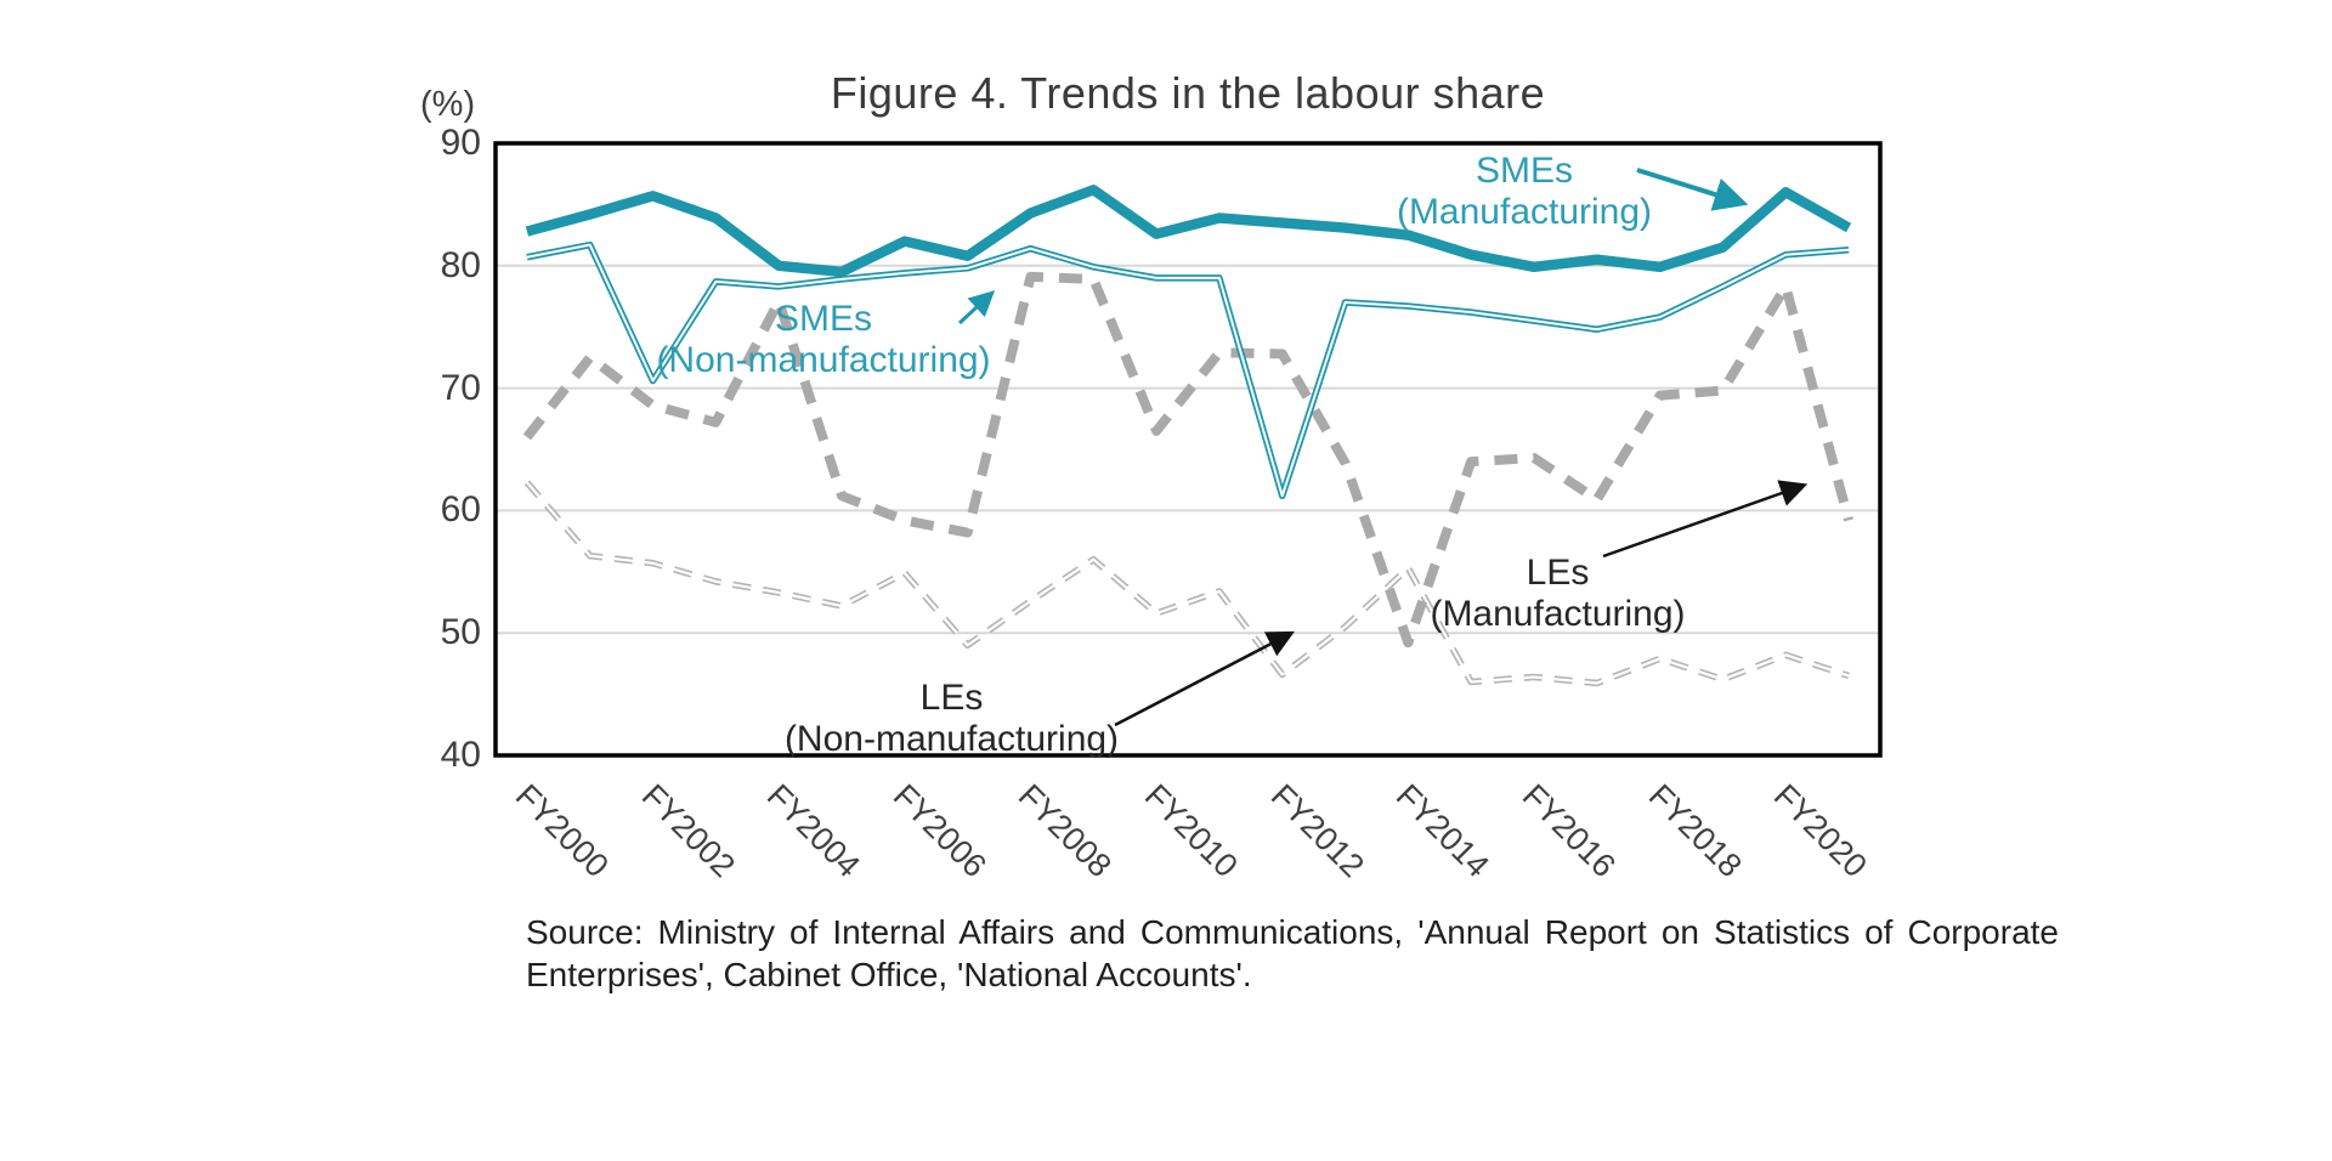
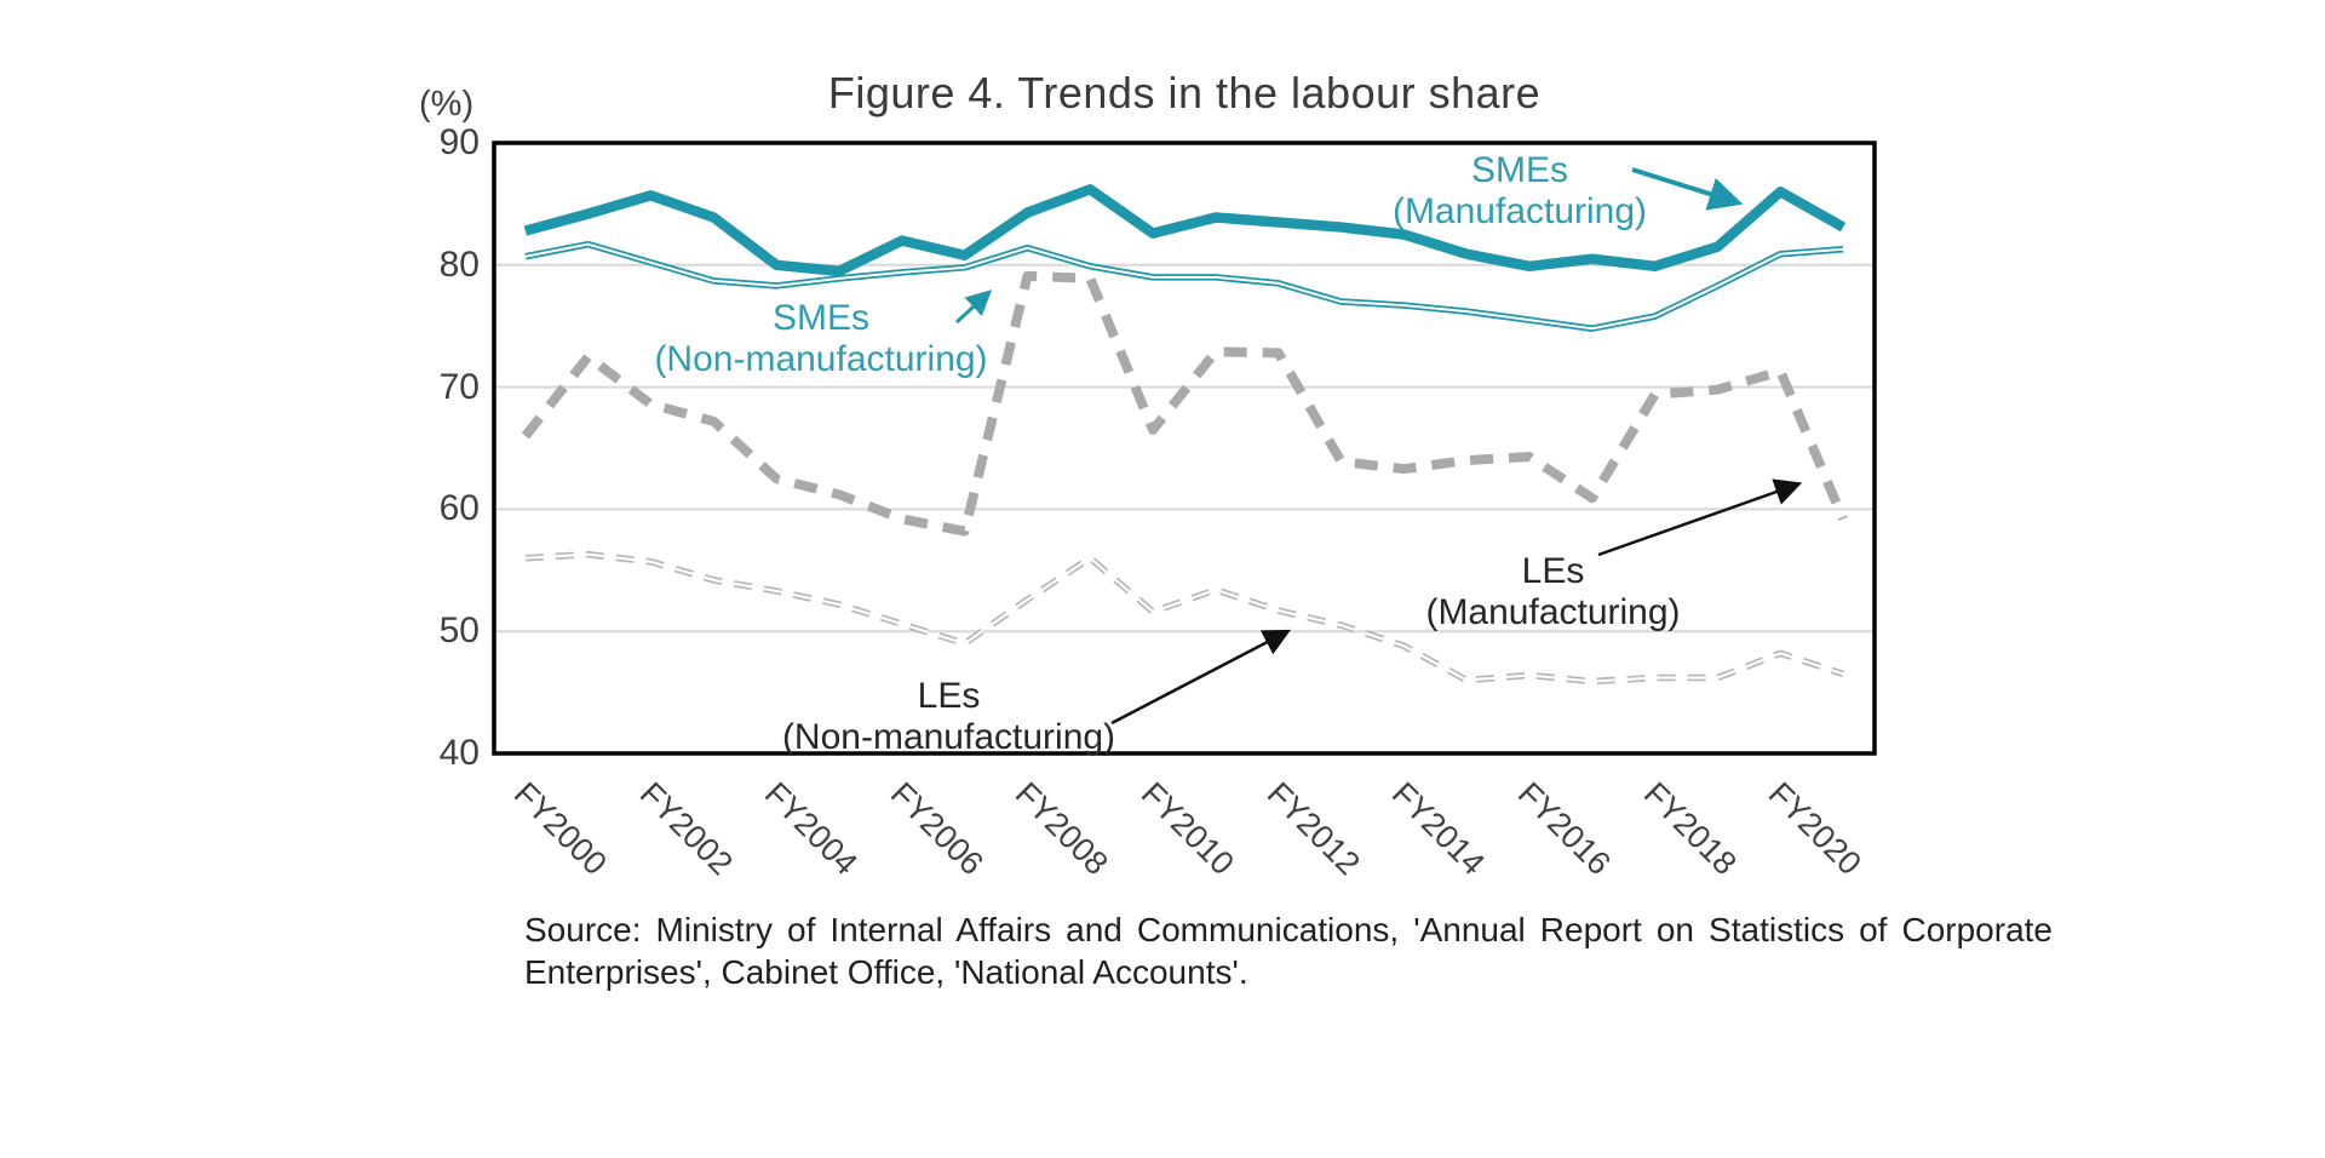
LEs (Non-manufacturing)/FY2000: 62.3 -> 56.0
SMEs (Non-manufacturing)/FY2002: 70.6 -> 80.2
LEs (Manufacturing)/FY2004: 77.1 -> 62.5
LEs (Non-manufacturing)/FY2006: 54.9 -> 50.6
SMEs (Non-manufacturing)/FY2012: 61.2 -> 78.5
LEs (Non-manufacturing)/FY2012: 46.6 -> 51.7
LEs (Manufacturing)/FY2014: 49.2 -> 63.3
LEs (Non-manufacturing)/FY2014: 55.3 -> 48.8
LEs (Non-manufacturing)/FY2018: 47.9 -> 46.2
LEs (Manufacturing)/FY2020: 78.3 -> 71.3
